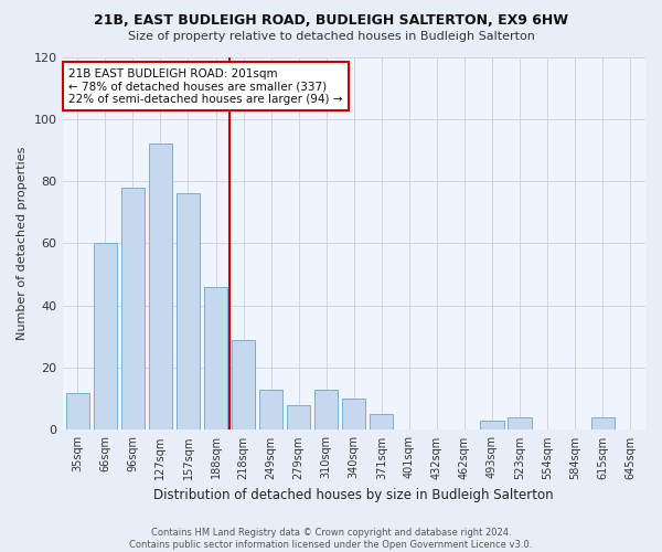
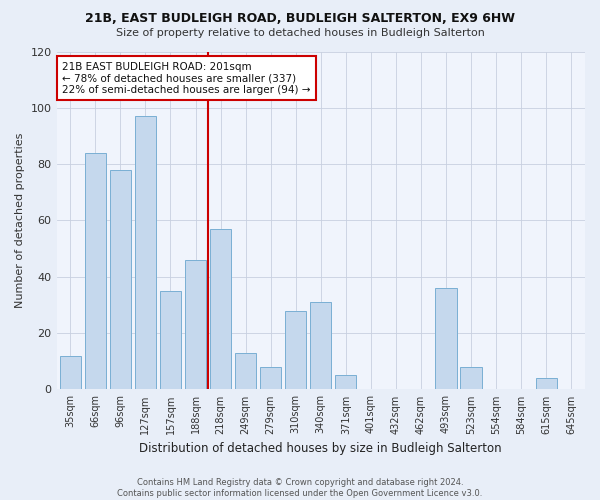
66sqm: 60 -> 84
127sqm: 92 -> 97
157sqm: 76 -> 35
218sqm: 29 -> 57
310sqm: 13 -> 28
340sqm: 10 -> 31
493sqm: 3 -> 36
523sqm: 4 -> 8
